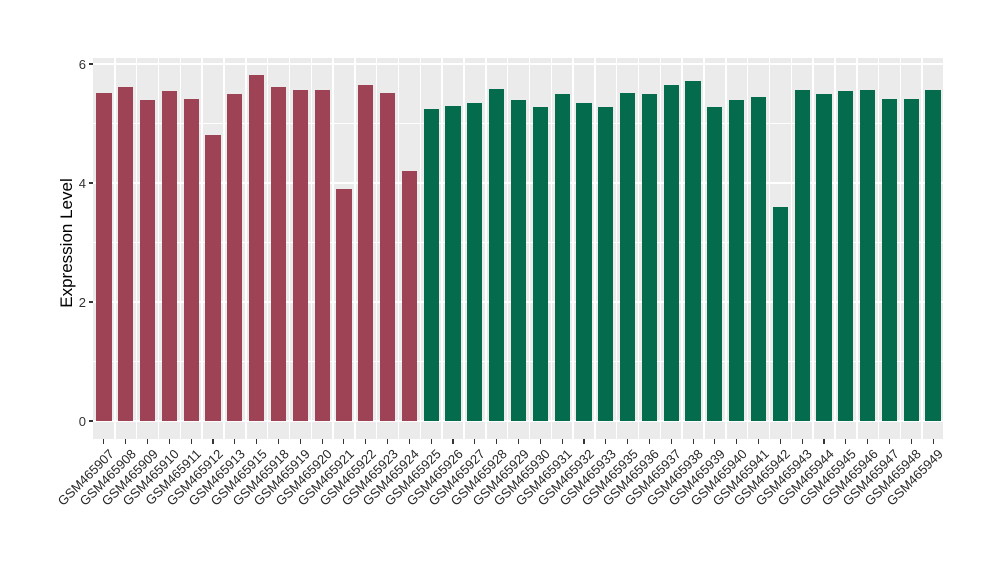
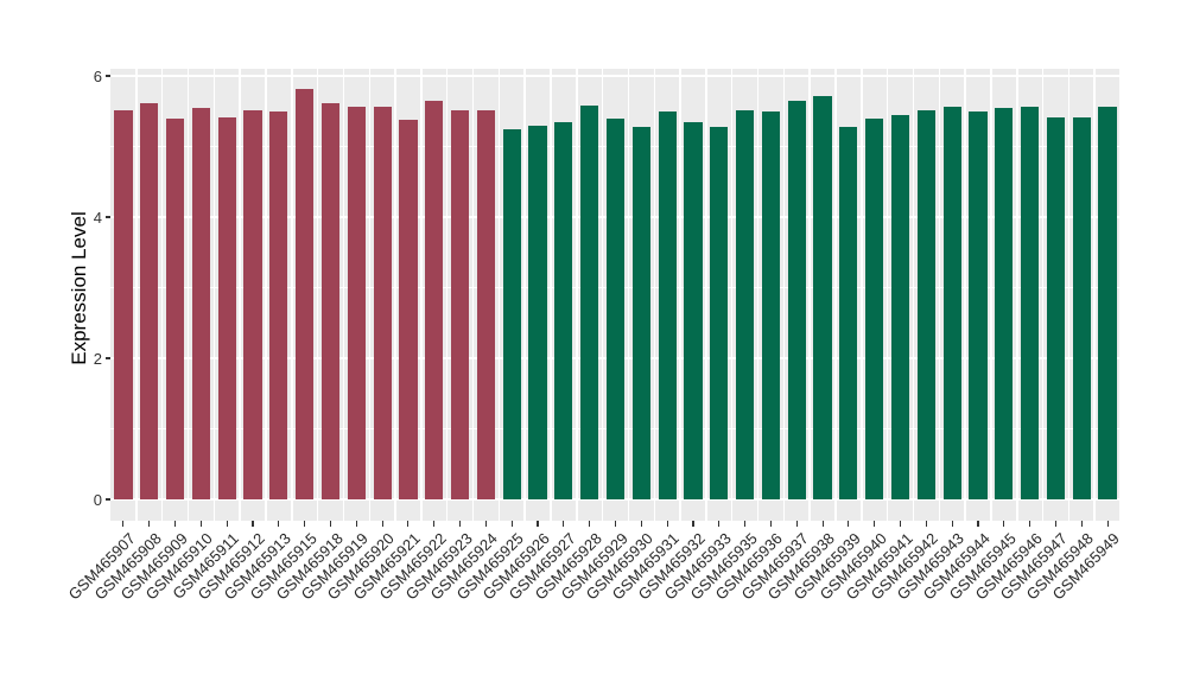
GSM465912: 4.8 -> 5.5
GSM465921: 3.9 -> 5.4
GSM465924: 4.2 -> 5.5
GSM465942: 3.6 -> 5.5
